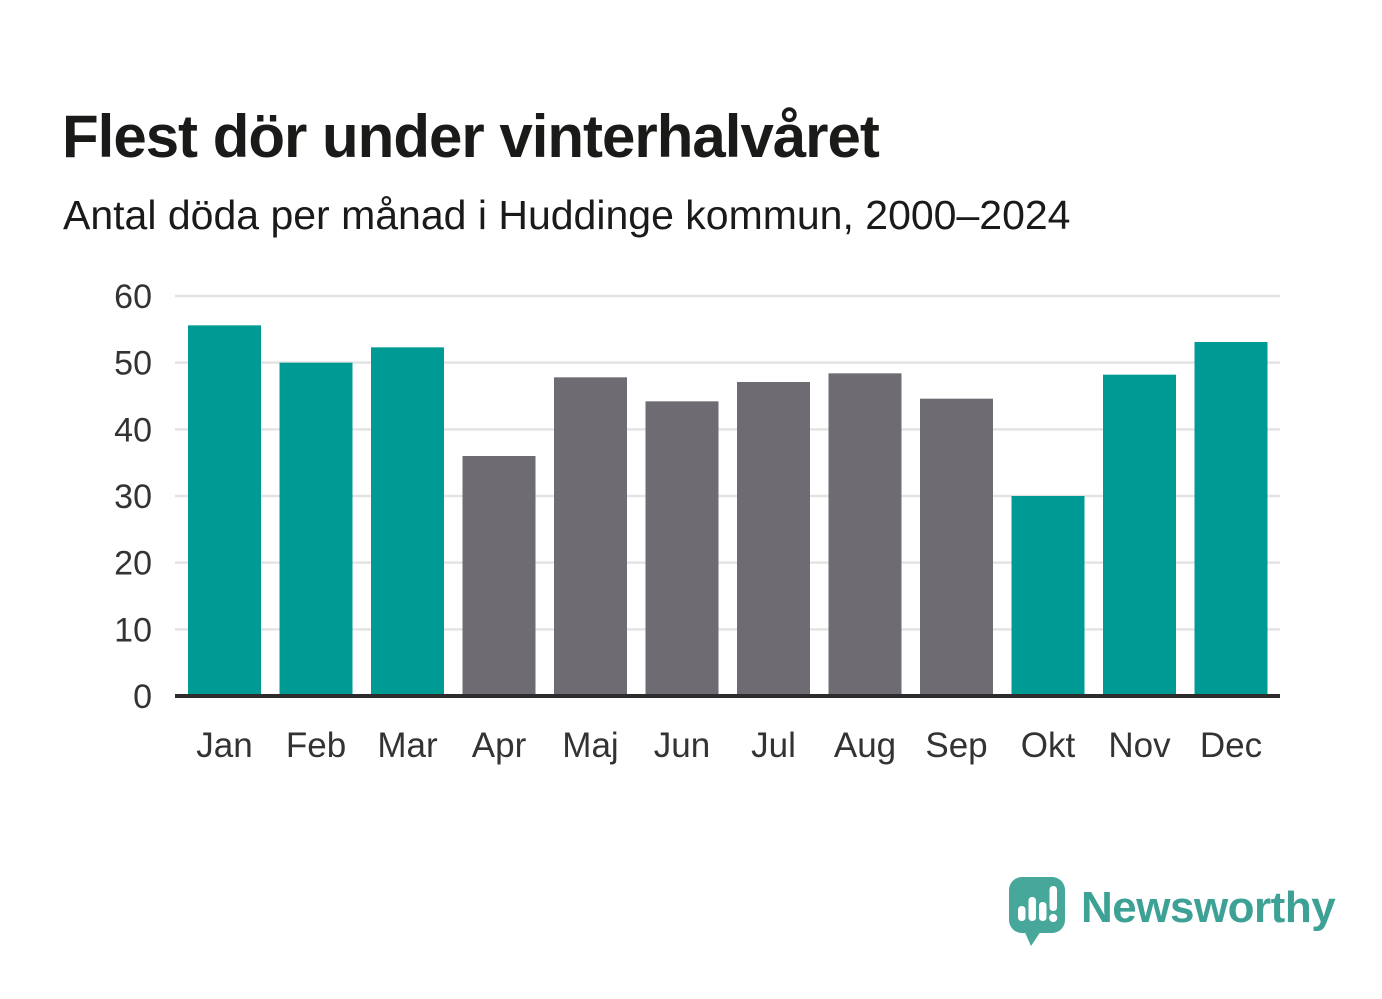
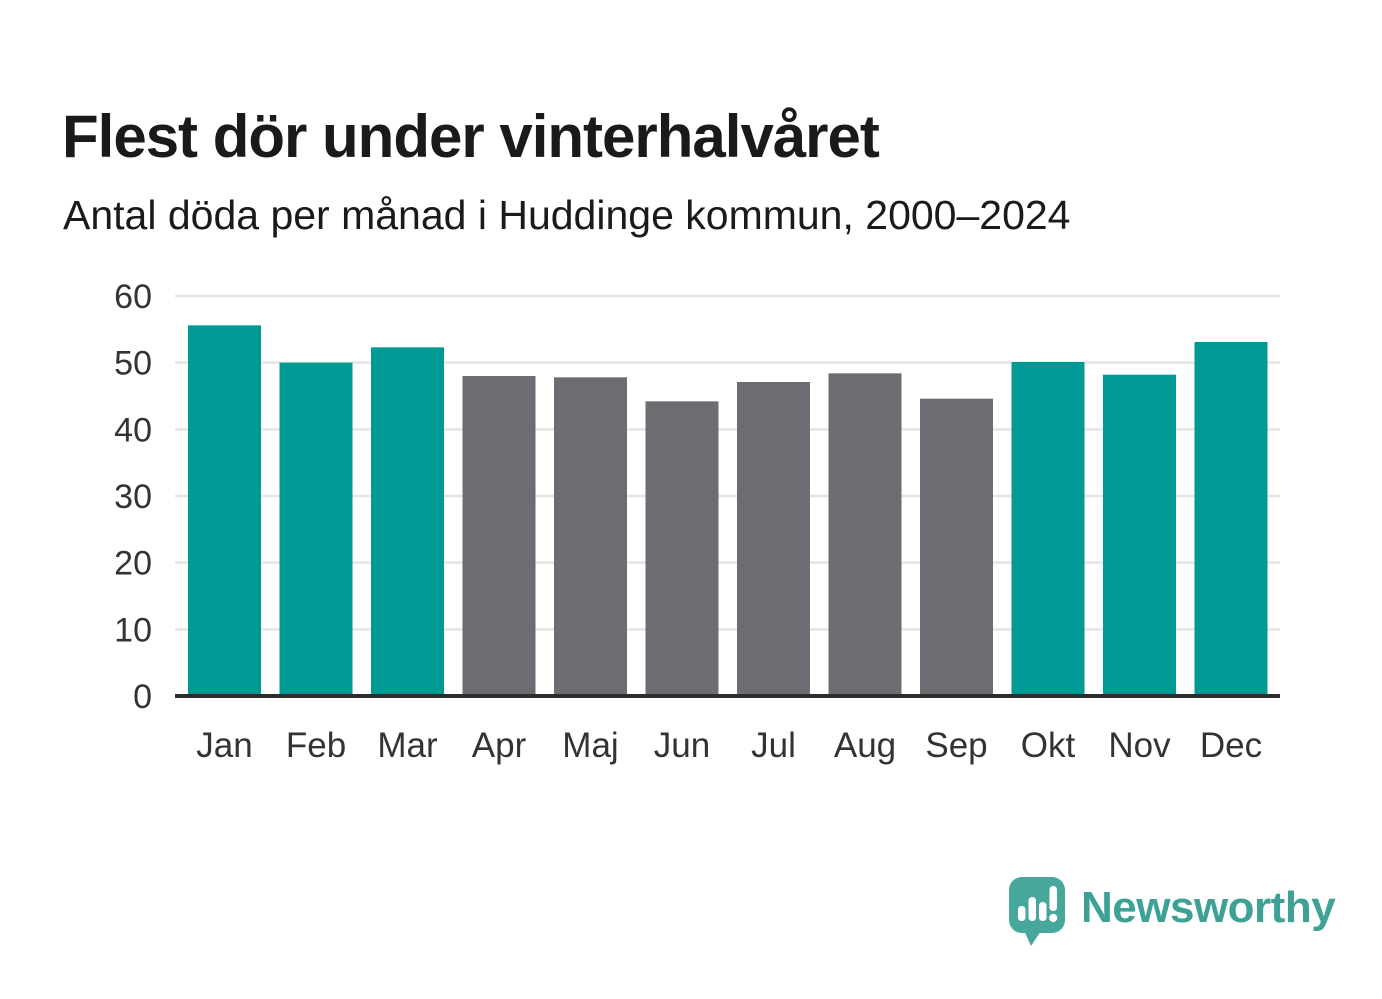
Apr: 36 -> 48
Okt: 30 -> 50
